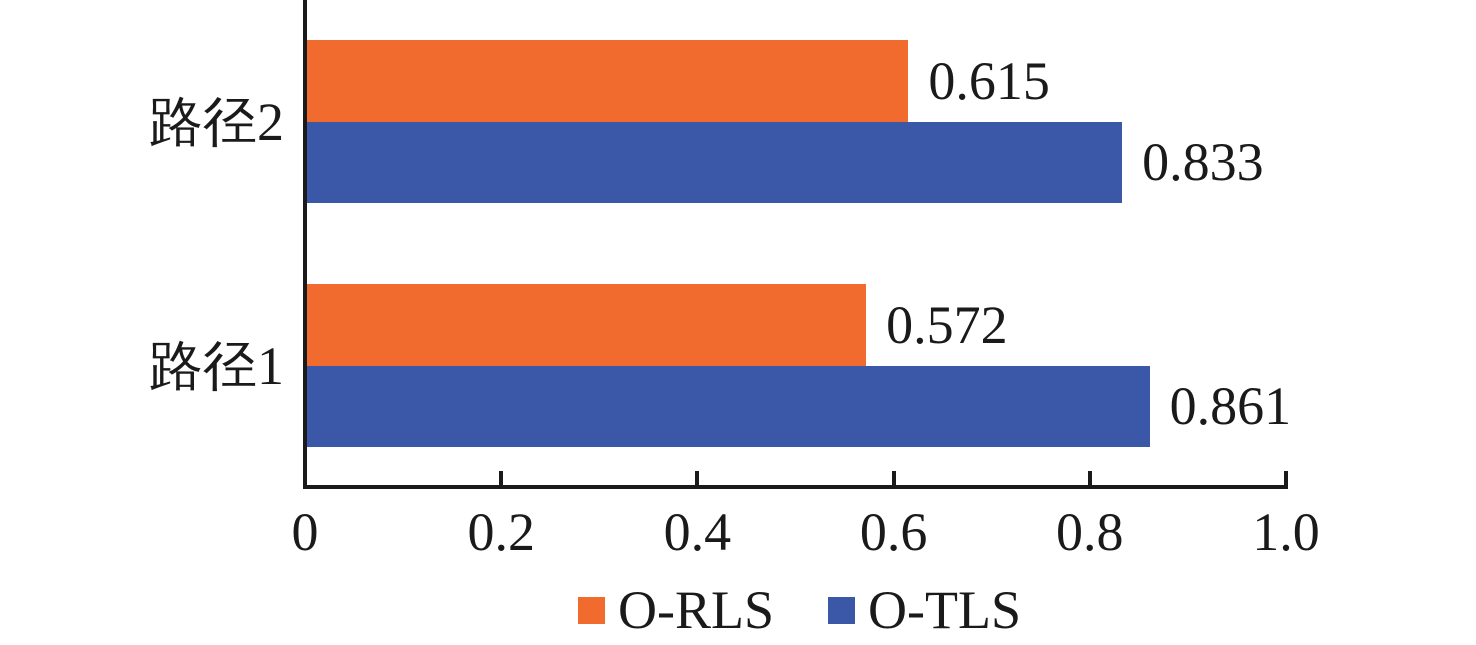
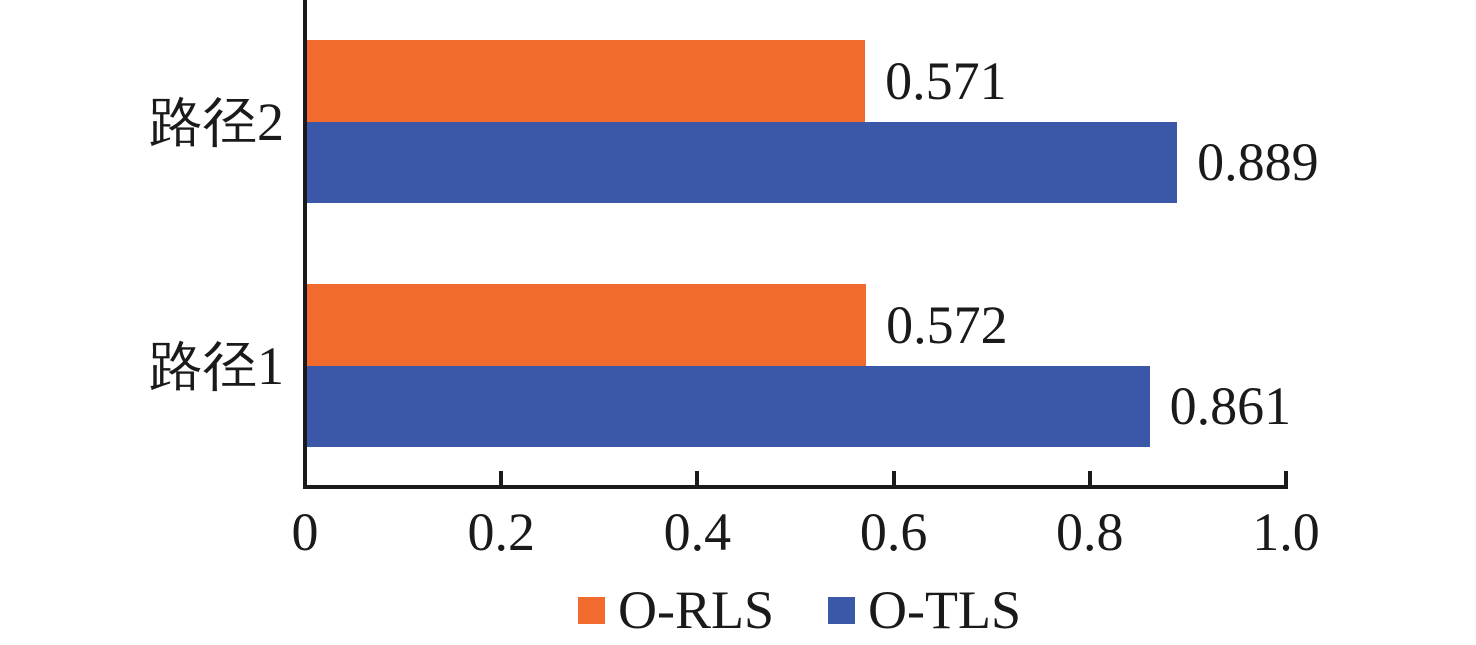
O-RLS/路径2: 0.615 -> 0.571
O-TLS/路径2: 0.833 -> 0.889
